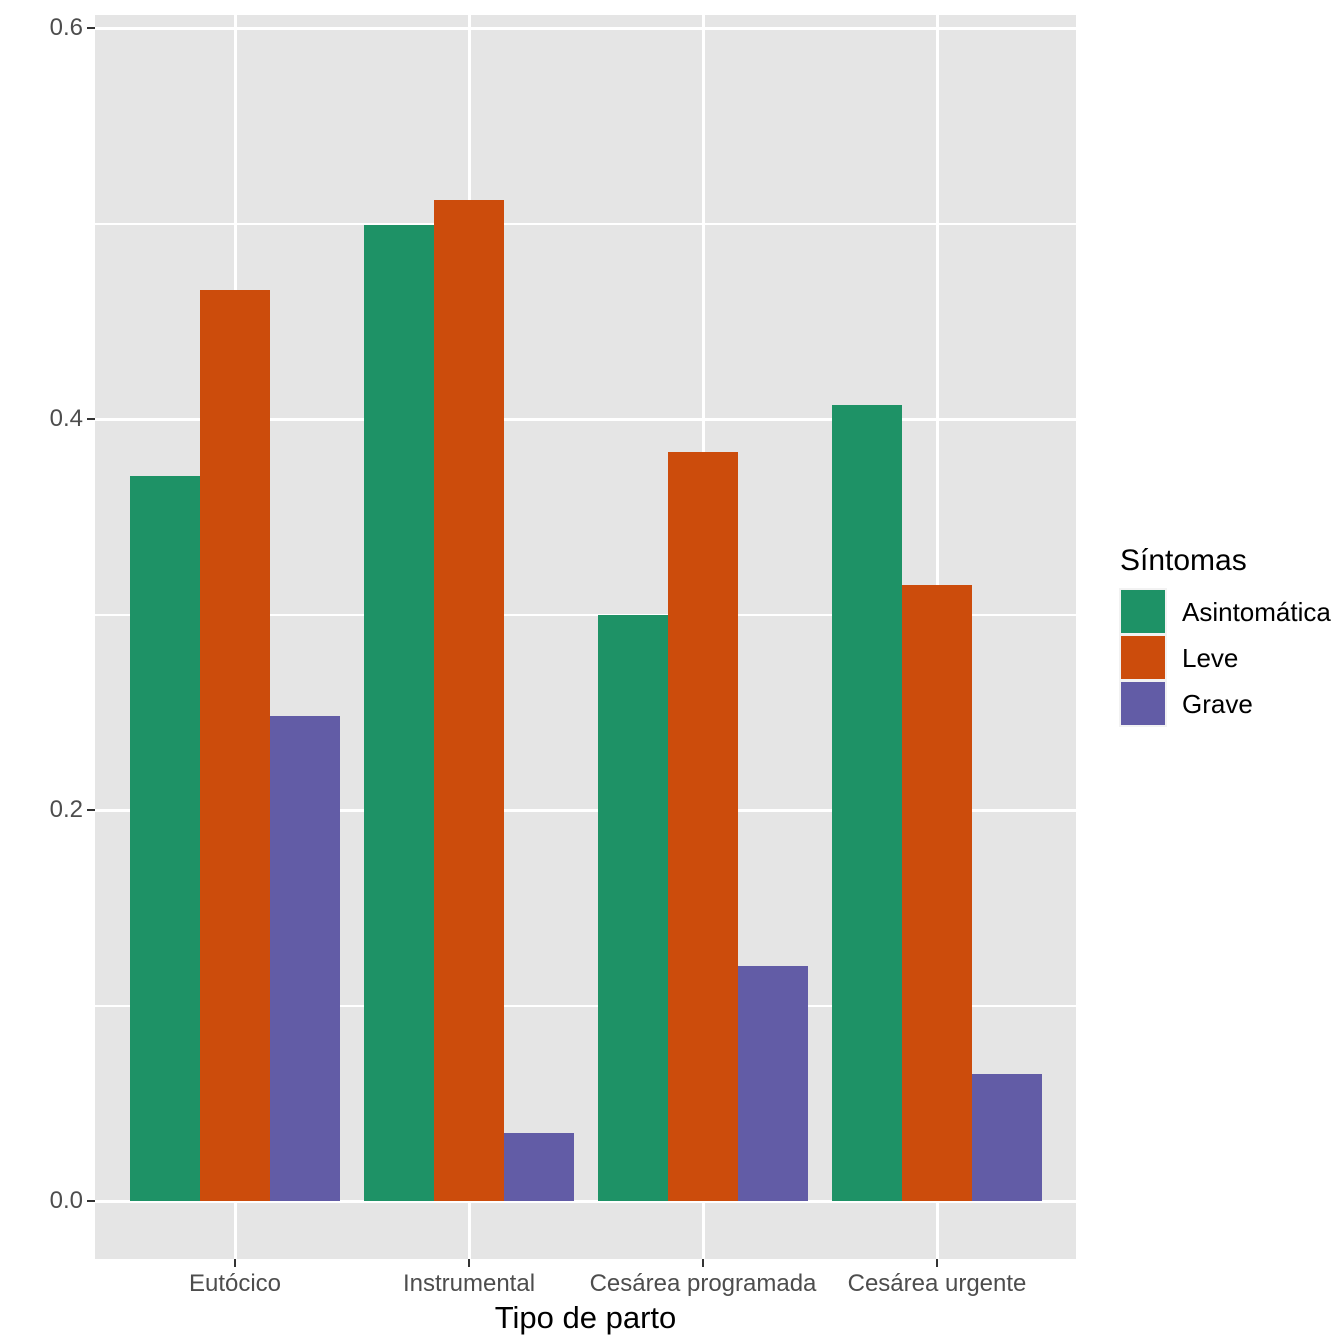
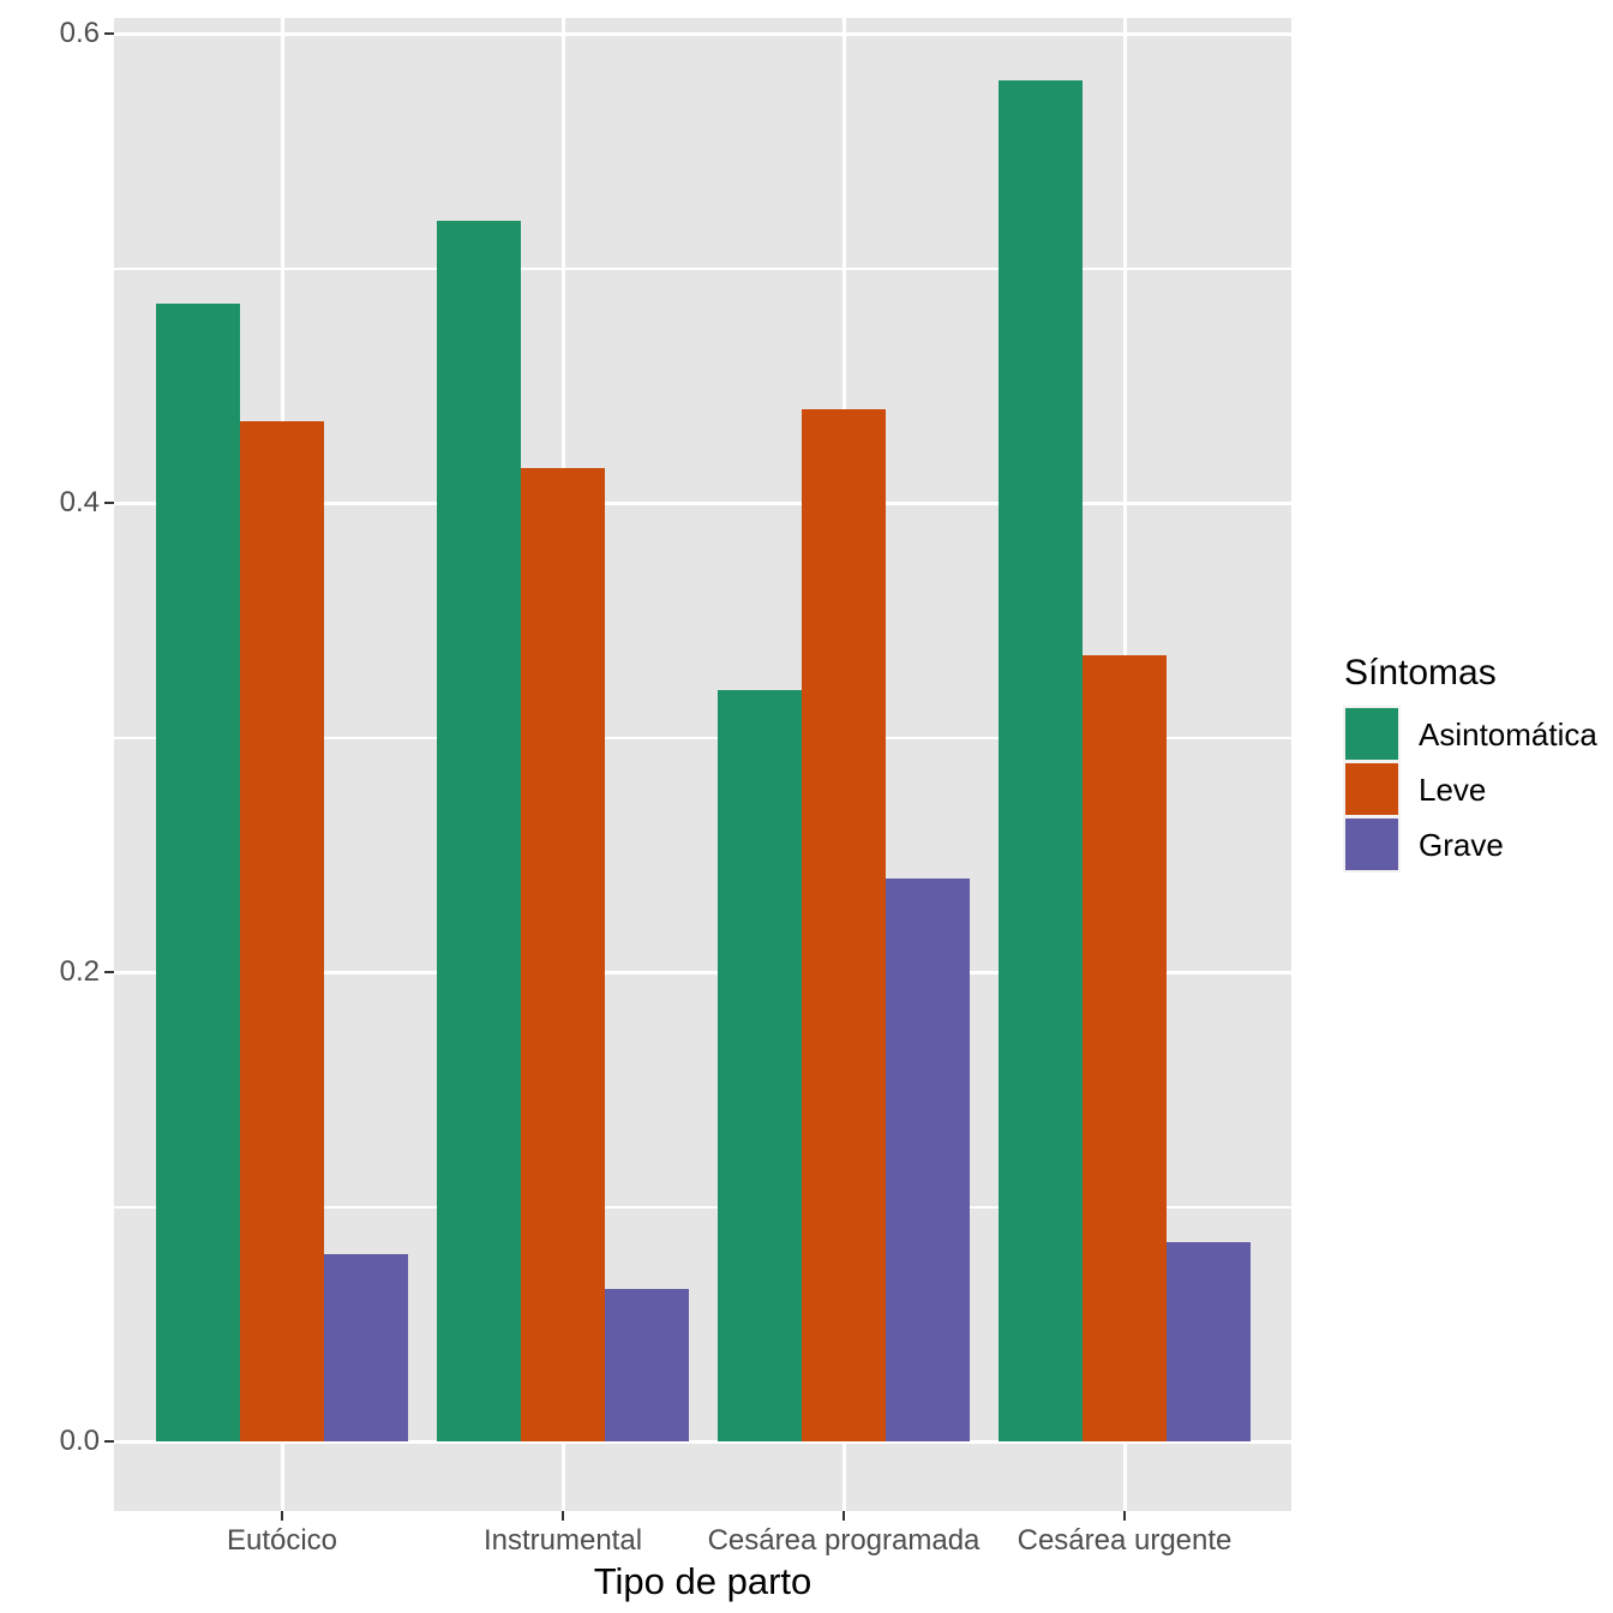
Asintomática/Eutócico: 0.371 -> 0.485
Leve/Eutócico: 0.466 -> 0.435
Grave/Eutócico: 0.248 -> 0.080
Asintomática/Instrumental: 0.499 -> 0.520
Leve/Instrumental: 0.512 -> 0.415
Grave/Instrumental: 0.035 -> 0.065
Asintomática/Cesárea programada: 0.300 -> 0.320
Leve/Cesárea programada: 0.383 -> 0.440
Grave/Cesárea programada: 0.120 -> 0.240
Asintomática/Cesárea urgente: 0.407 -> 0.580
Leve/Cesárea urgente: 0.315 -> 0.335
Grave/Cesárea urgente: 0.065 -> 0.085
